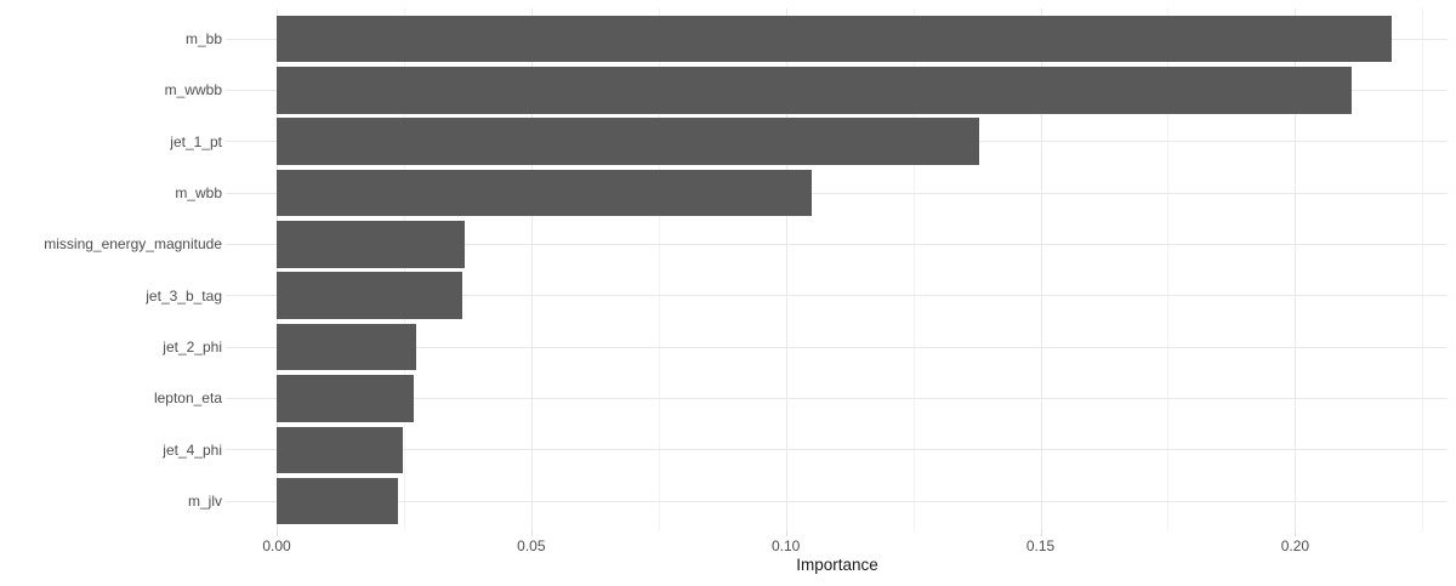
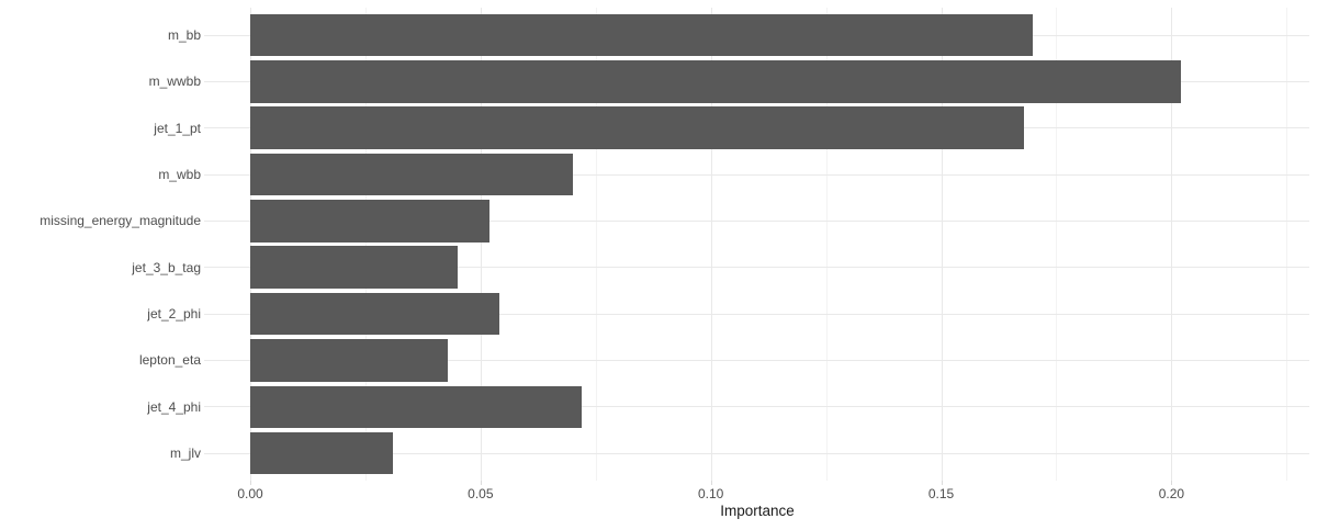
m_bb: 0.219 -> 0.170
m_wwbb: 0.211 -> 0.202
jet_1_pt: 0.138 -> 0.168
m_wbb: 0.105 -> 0.070
missing_energy_magnitude: 0.037 -> 0.052
jet_3_b_tag: 0.036 -> 0.045
jet_2_phi: 0.027 -> 0.054
lepton_eta: 0.027 -> 0.043
jet_4_phi: 0.025 -> 0.072
m_jlv: 0.024 -> 0.031
